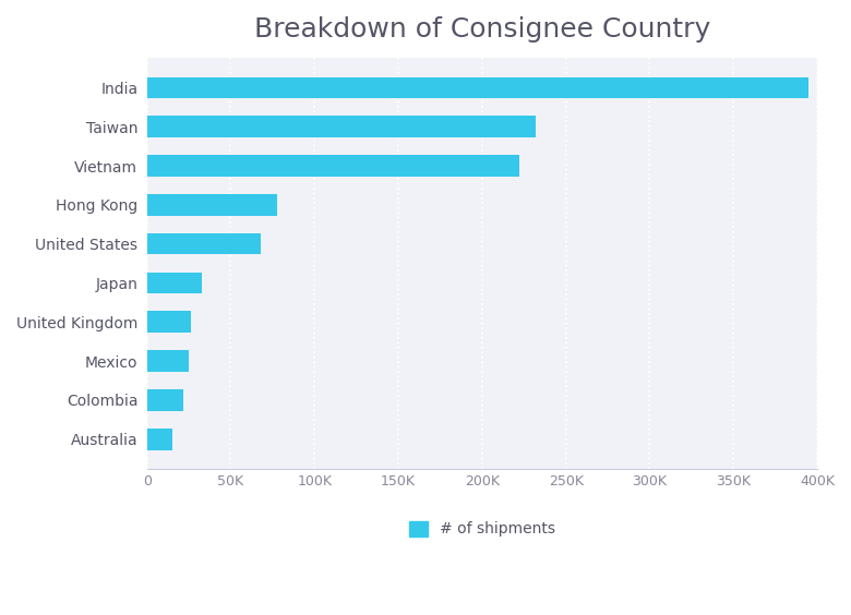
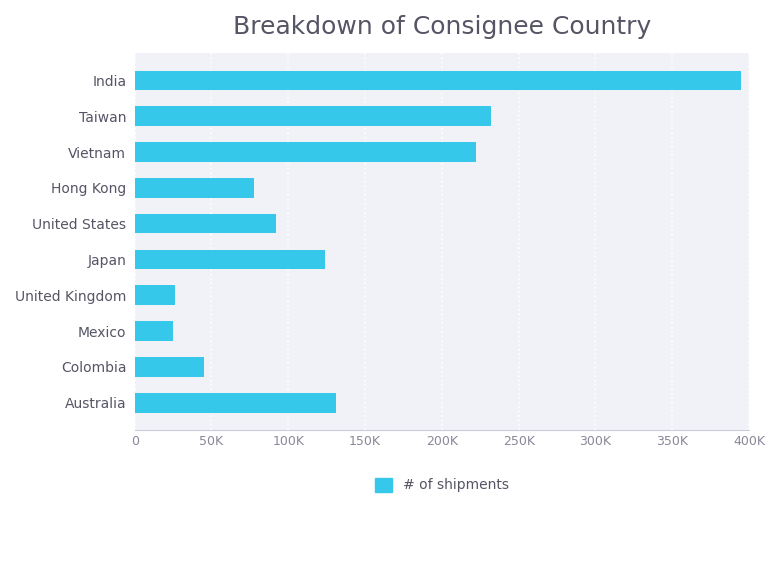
United States: 68K -> 92K
Japan: 33K -> 124K
Colombia: 22K -> 45K
Australia: 15K -> 131K
